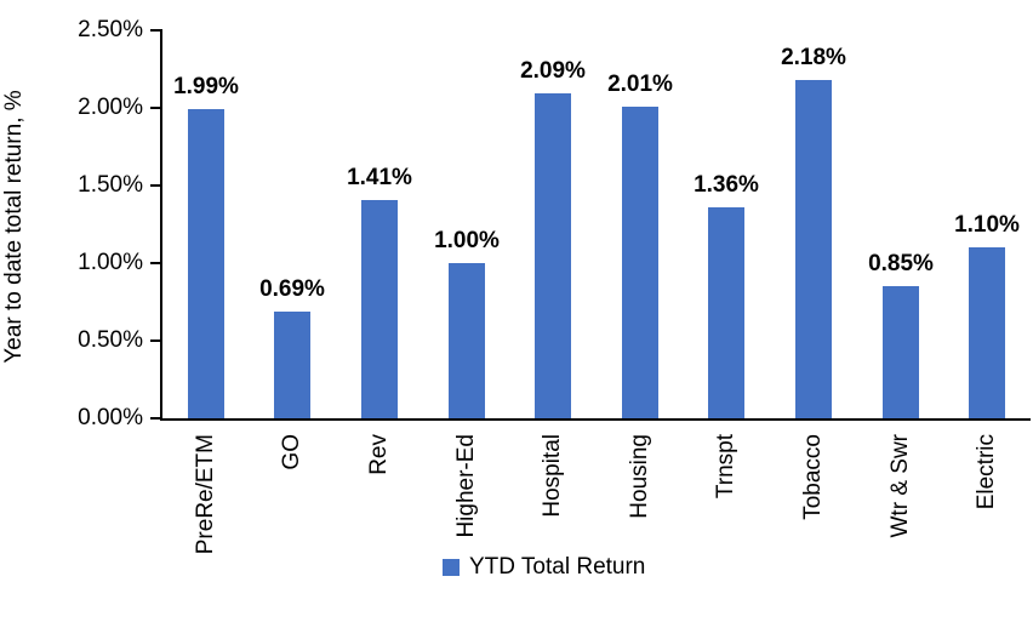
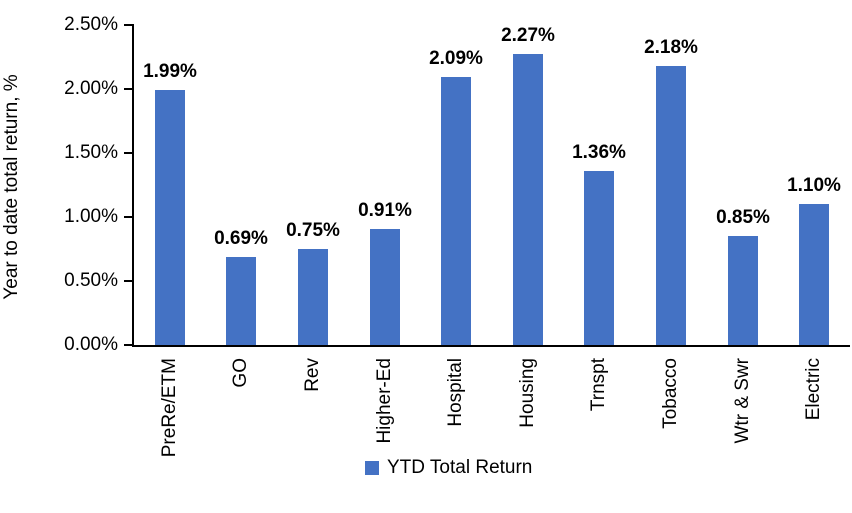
Rev: 1.41% -> 0.75%
Higher-Ed: 1.00% -> 0.91%
Housing: 2.01% -> 2.27%
